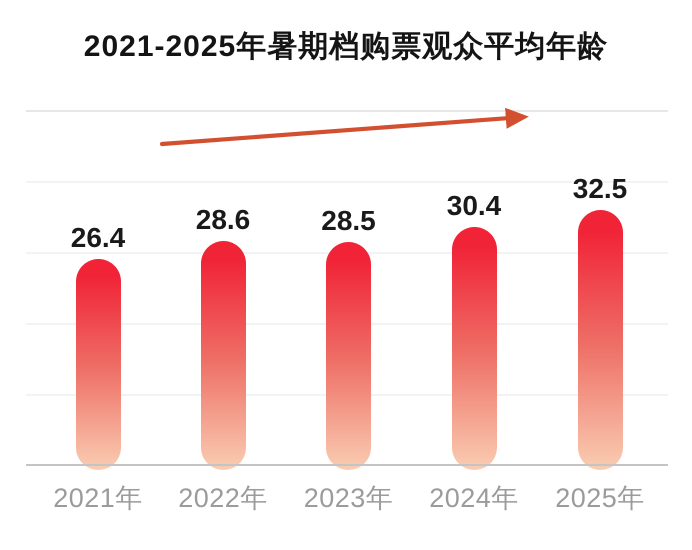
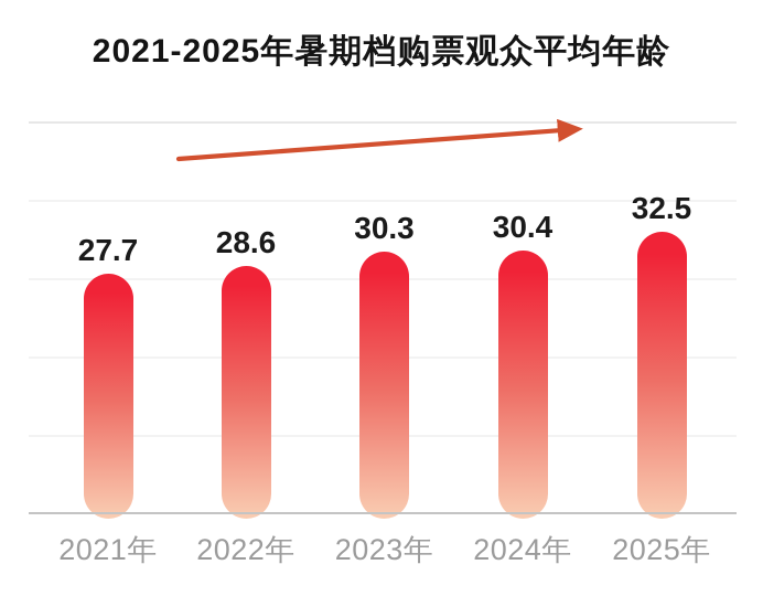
2021年: 26.4 -> 27.7
2023年: 28.5 -> 30.3
